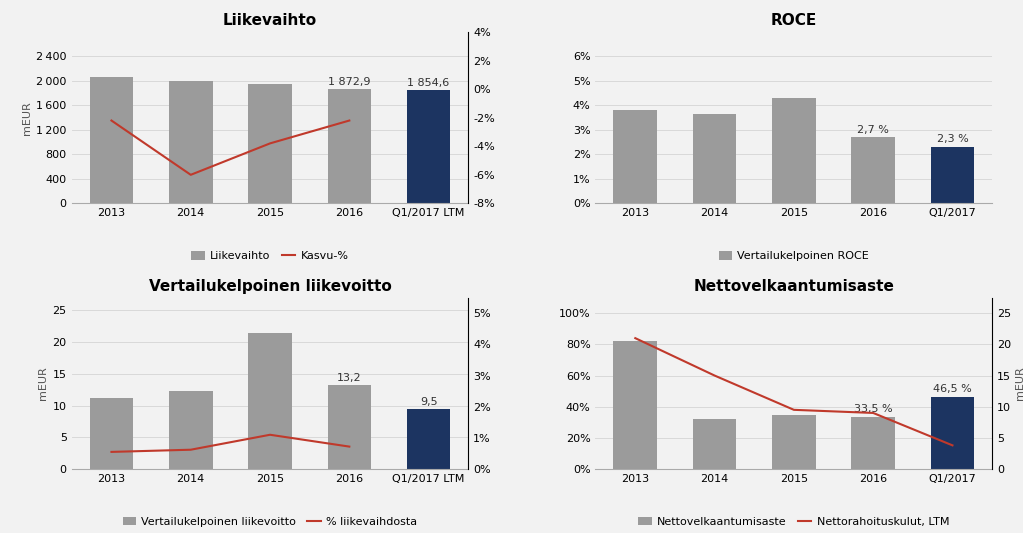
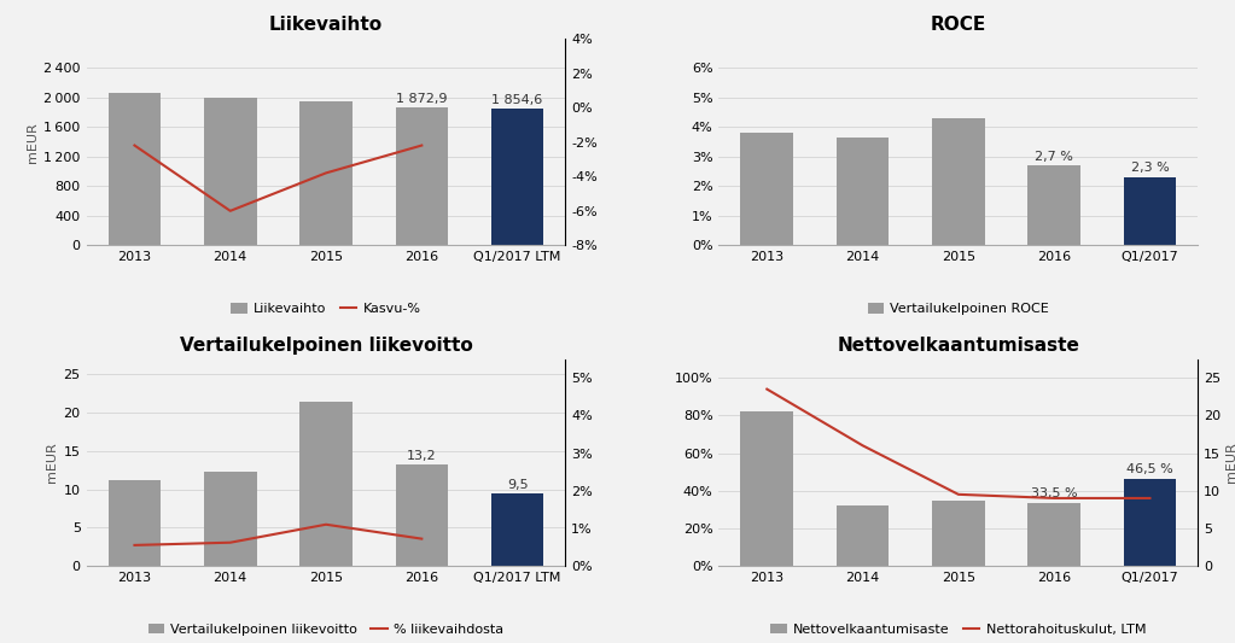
Nettovelkaantumisaste/Nettorahoituskulut, LTM/2013: 21.0 -> 23.5
Nettovelkaantumisaste/Nettorahoituskulut, LTM/2014: 15.0 -> 16.0
Nettovelkaantumisaste/Nettorahoituskulut, LTM/Q1/2017: 3.8 -> 9.0
